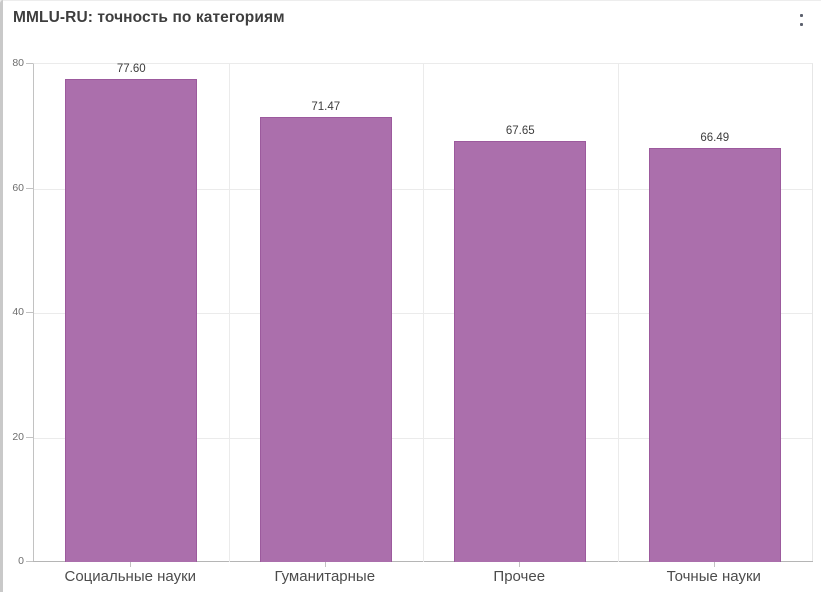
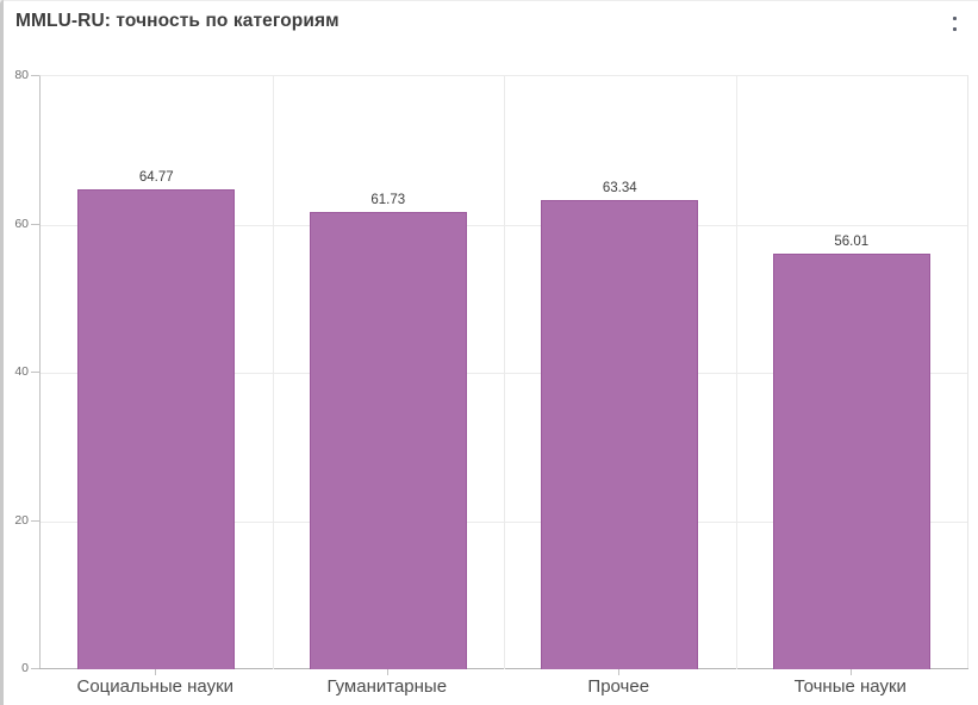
Социальные науки: 77.60 -> 64.77
Гуманитарные: 71.47 -> 61.73
Прочее: 67.65 -> 63.34
Точные науки: 66.49 -> 56.01
